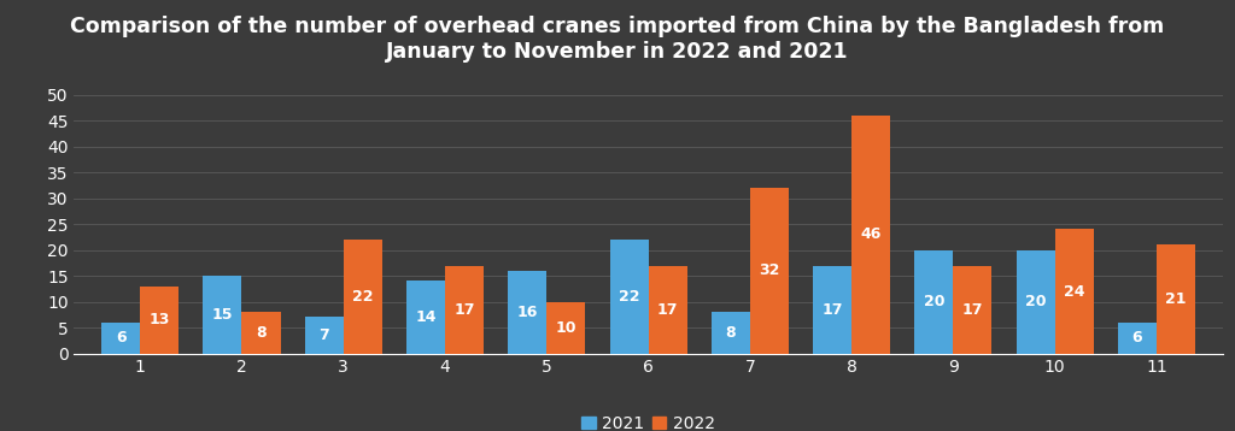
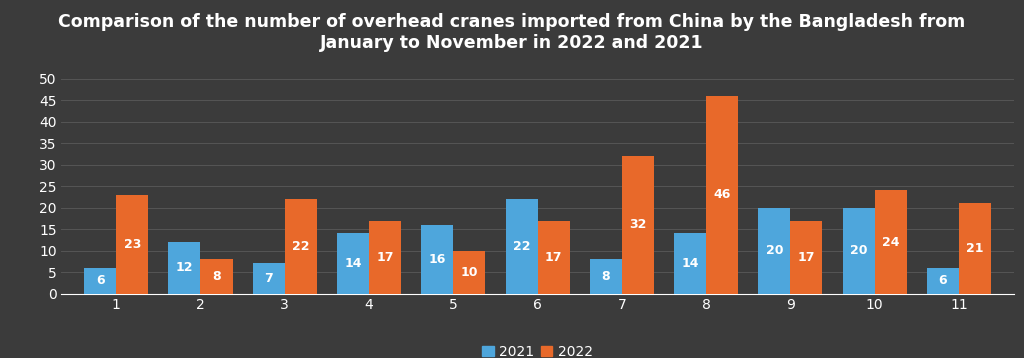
2022/1: 13 -> 23
2021/2: 15 -> 12
2021/8: 17 -> 14
